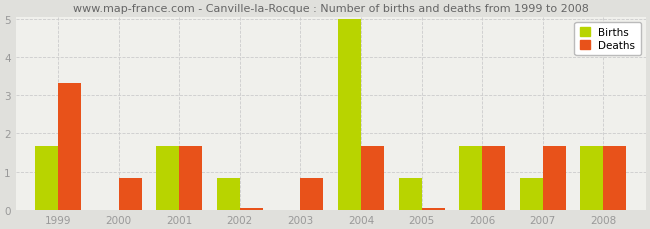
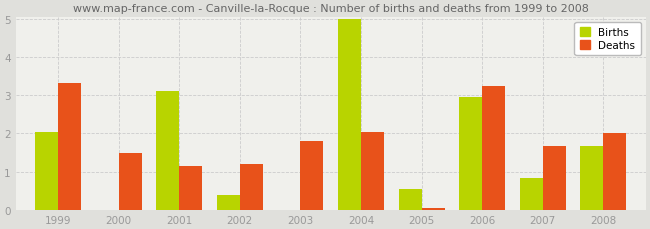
Births/1999: 1.67 -> 2.05
Deaths/2000: 0.83 -> 1.50
Births/2001: 1.67 -> 3.10
Deaths/2001: 1.67 -> 1.15
Births/2002: 0.83 -> 0.40
Deaths/2002: 0.05 -> 1.20
Deaths/2003: 0.83 -> 1.80
Deaths/2004: 1.67 -> 2.05
Births/2005: 0.83 -> 0.55
Births/2006: 1.67 -> 2.95
Deaths/2006: 1.67 -> 3.25
Deaths/2008: 1.67 -> 2.00
